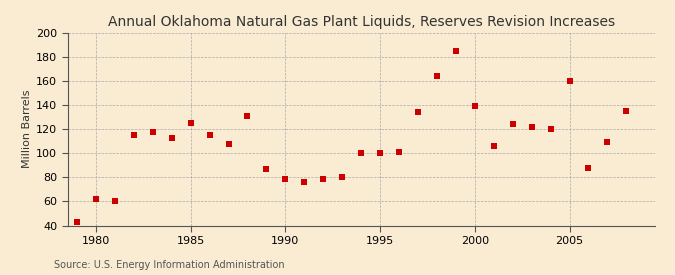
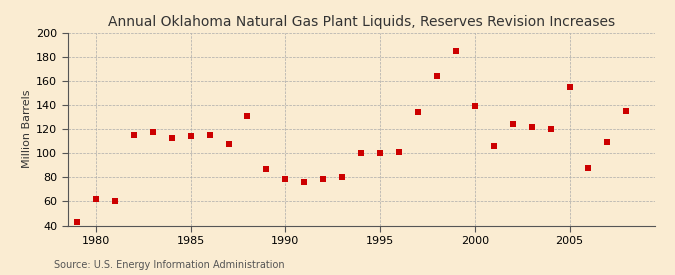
1985: 125 -> 114
2005: 160 -> 155
